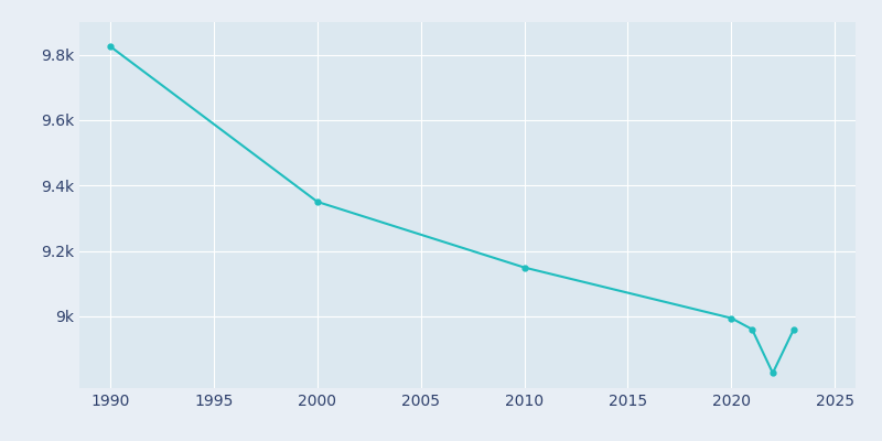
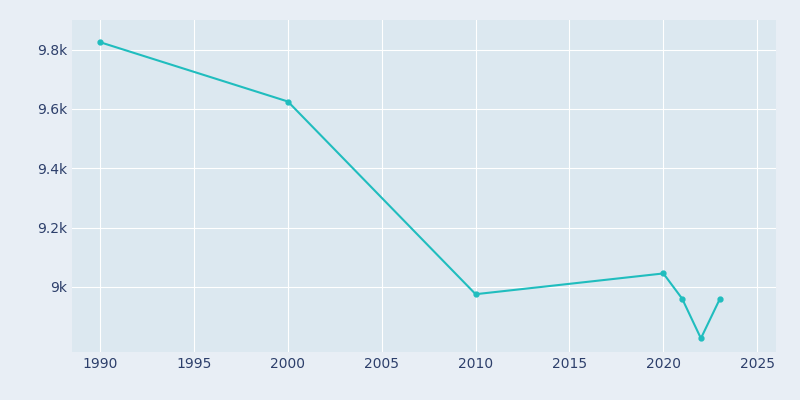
2000: 9.350k -> 9.625k
2010: 9.149k -> 8.975k
2020: 8.994k -> 9.045k
